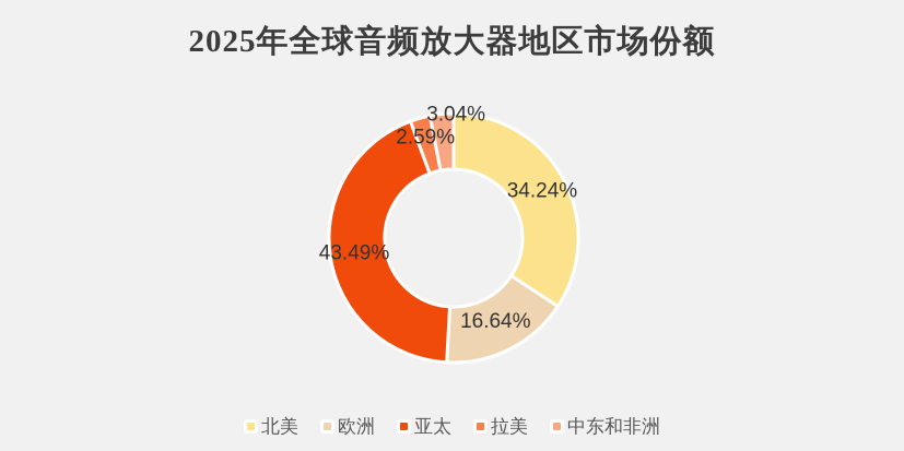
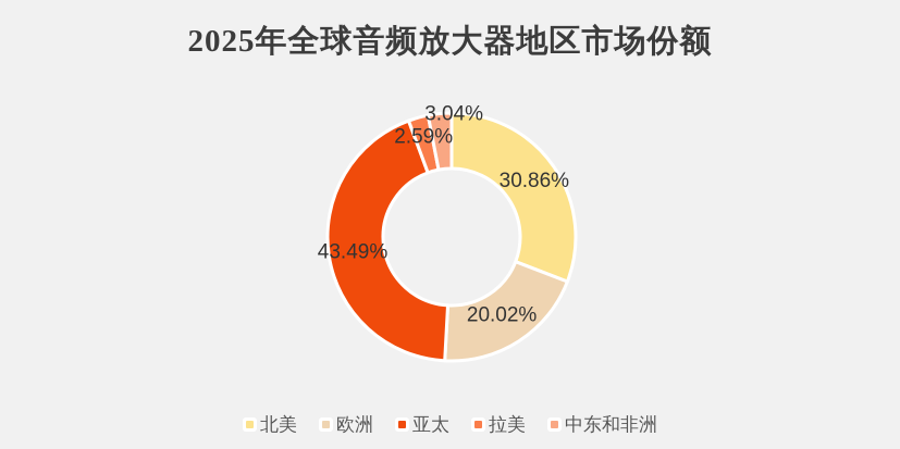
北美: 34.24% -> 30.86%
欧洲: 16.64% -> 20.02%
